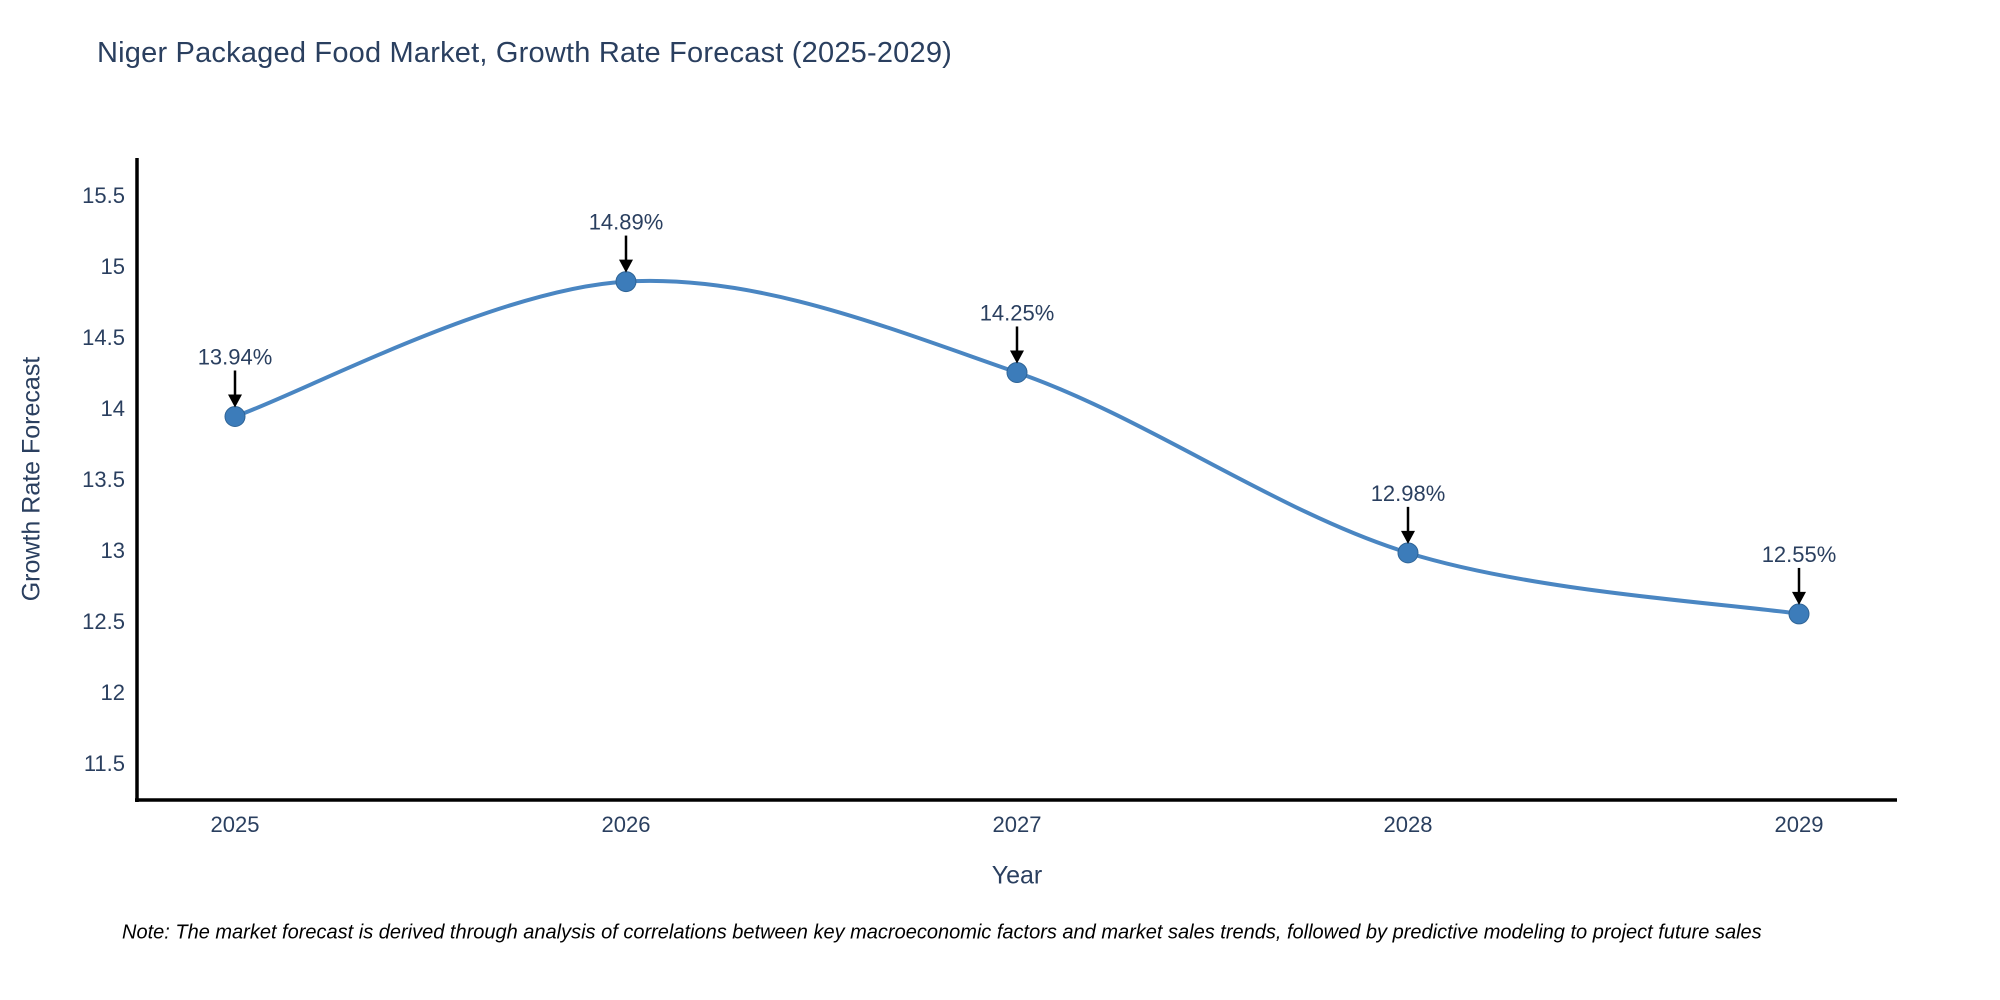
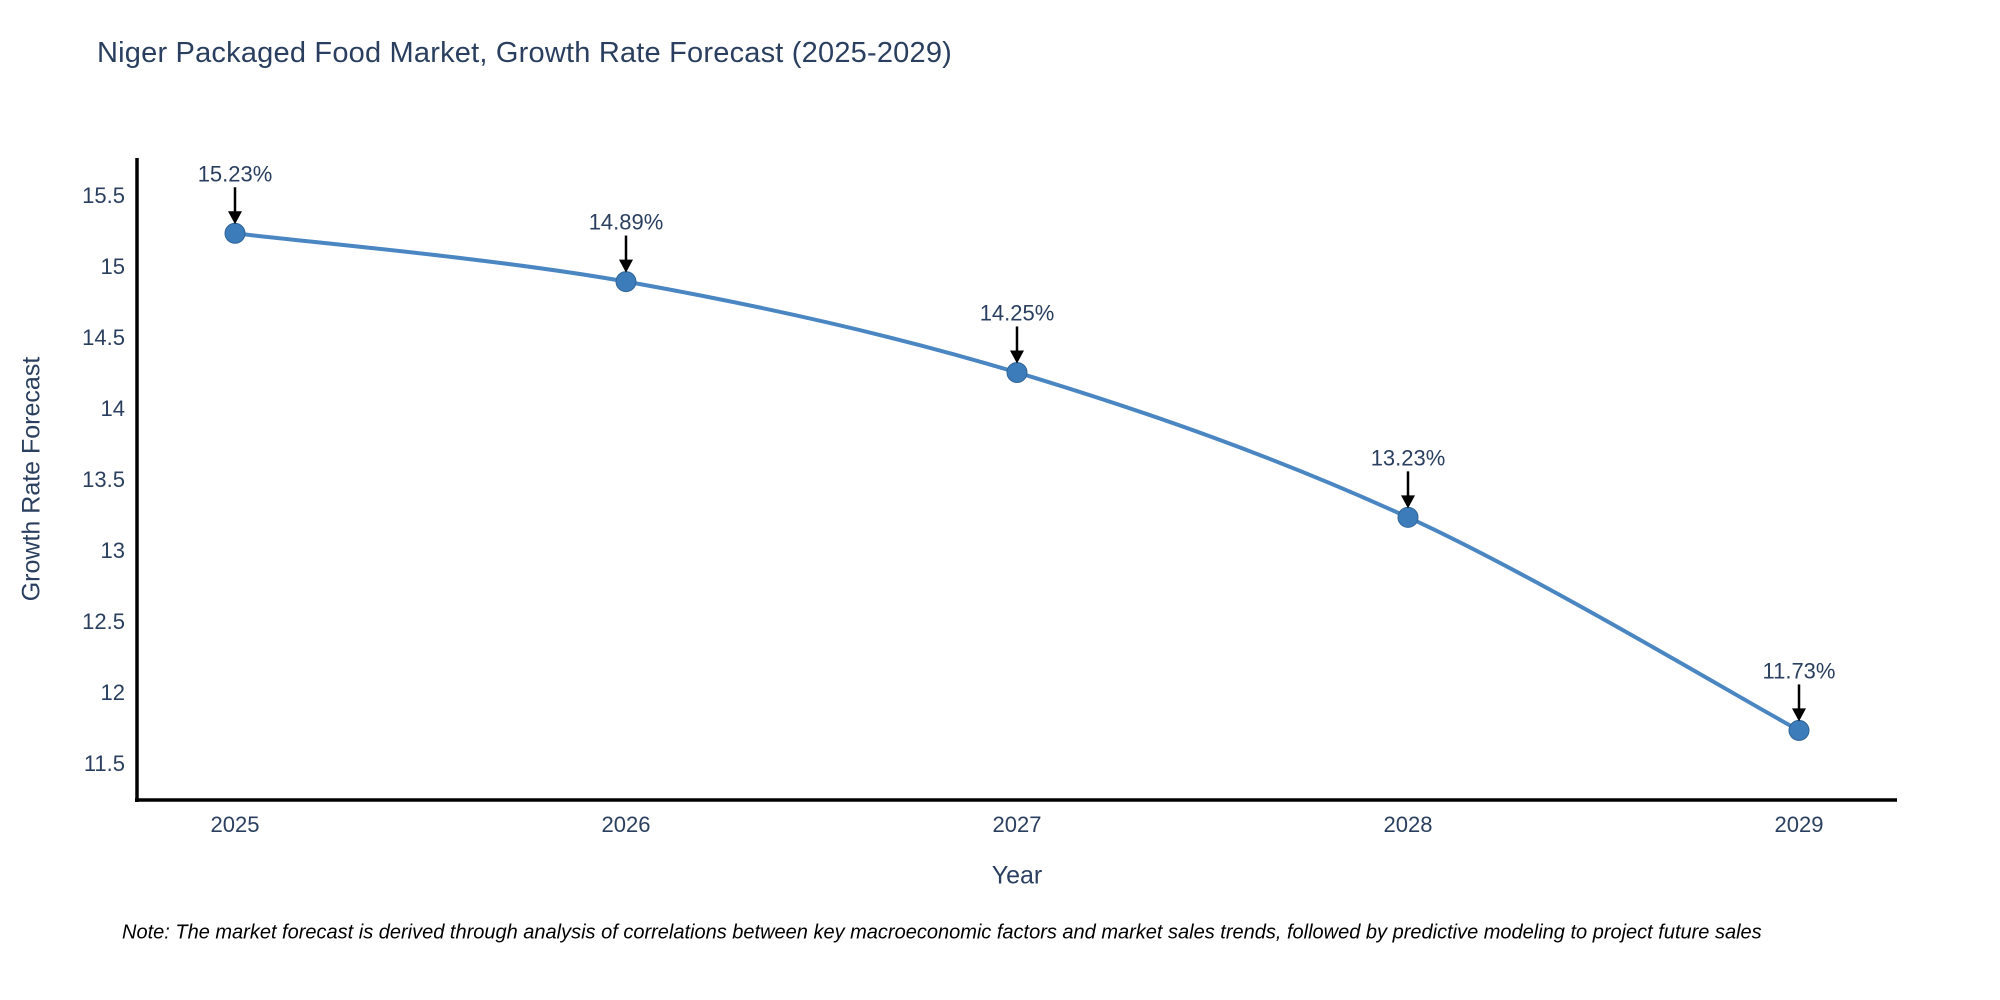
2025: 13.94% -> 15.23%
2028: 12.98% -> 13.23%
2029: 12.55% -> 11.73%
